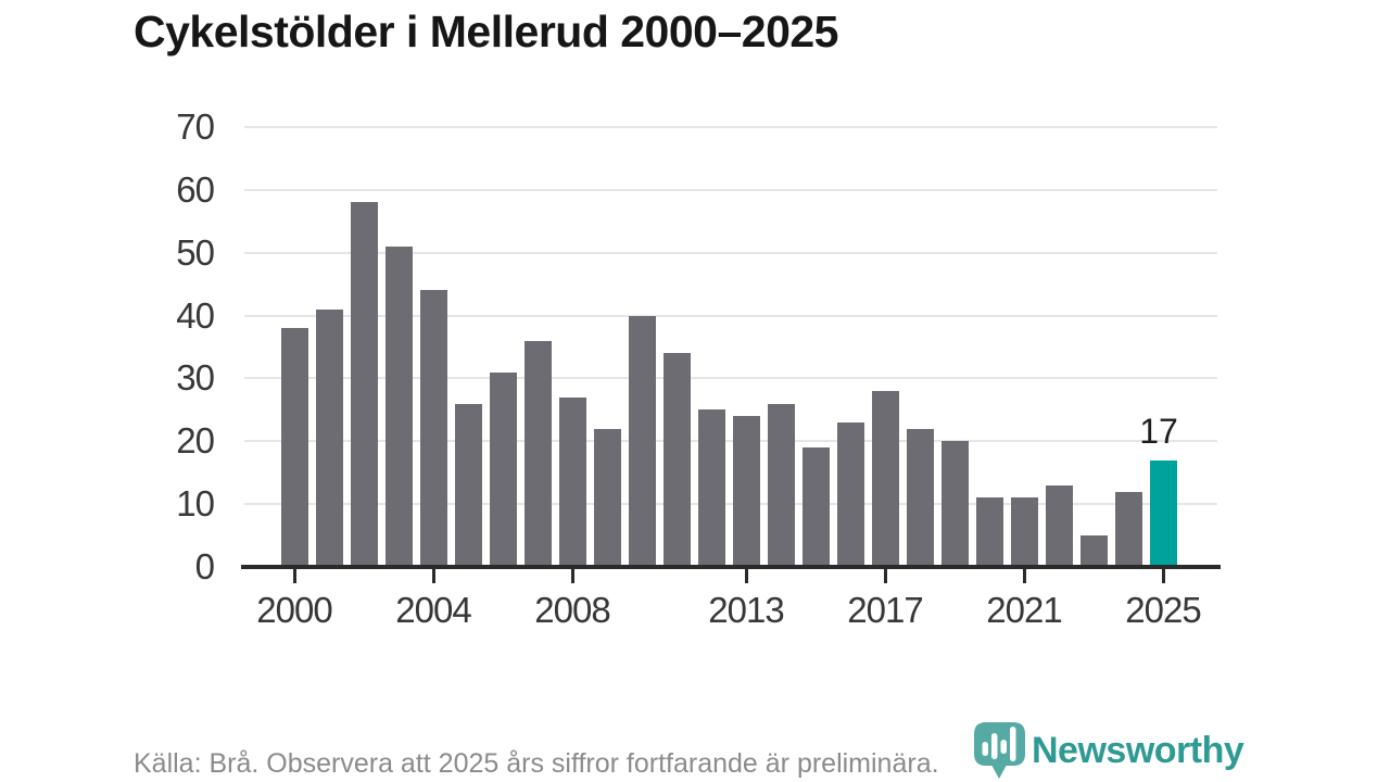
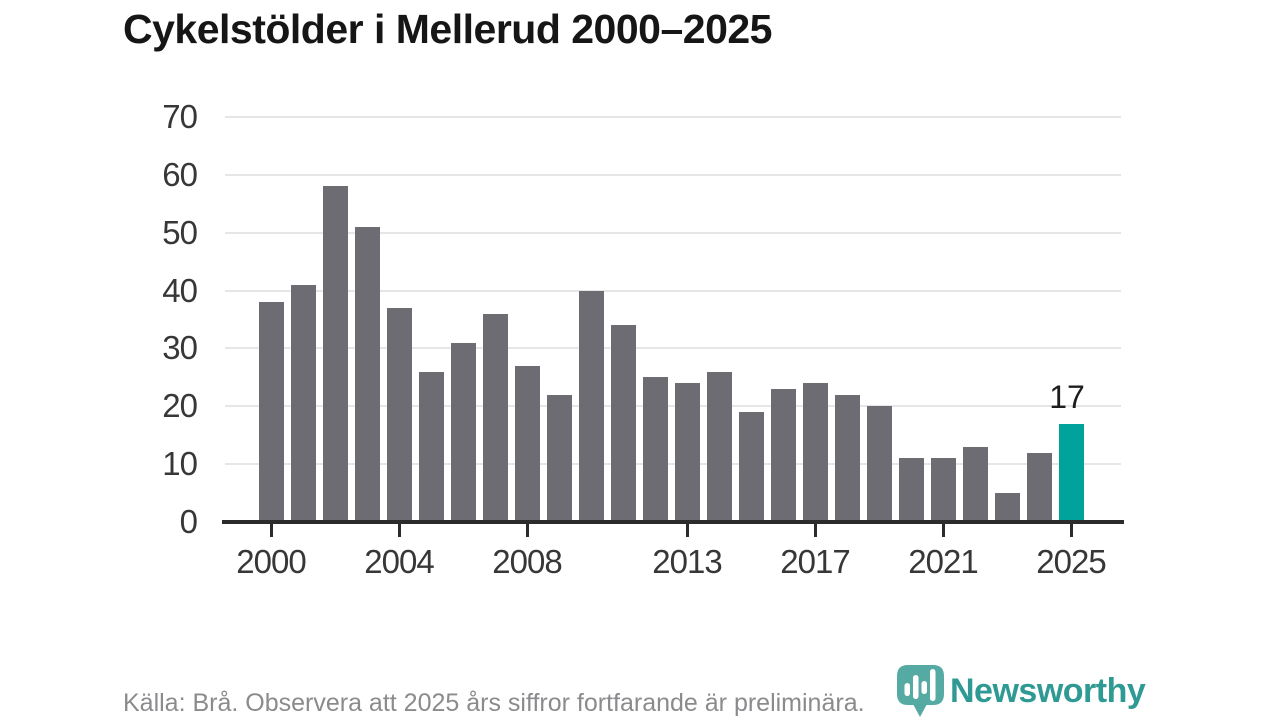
2004: 44 -> 37
2017: 28 -> 24
